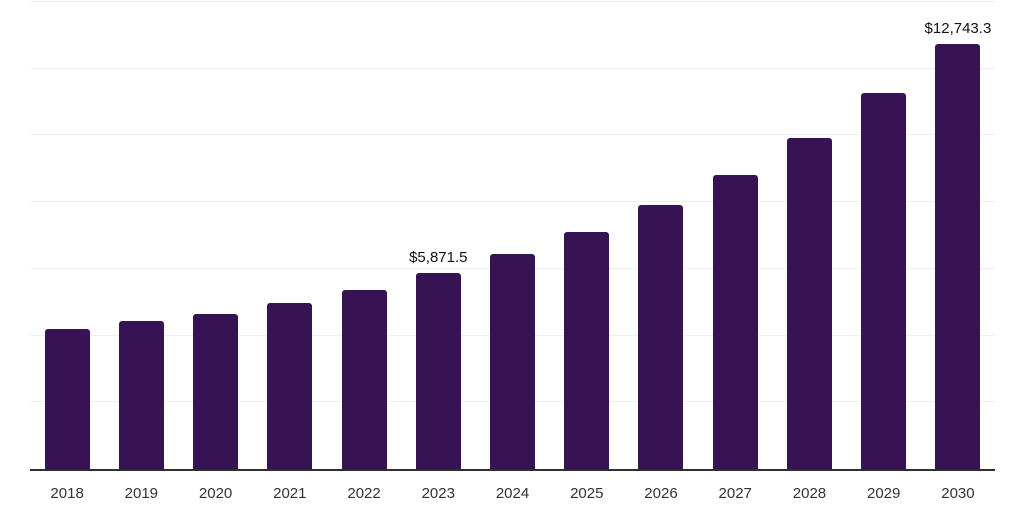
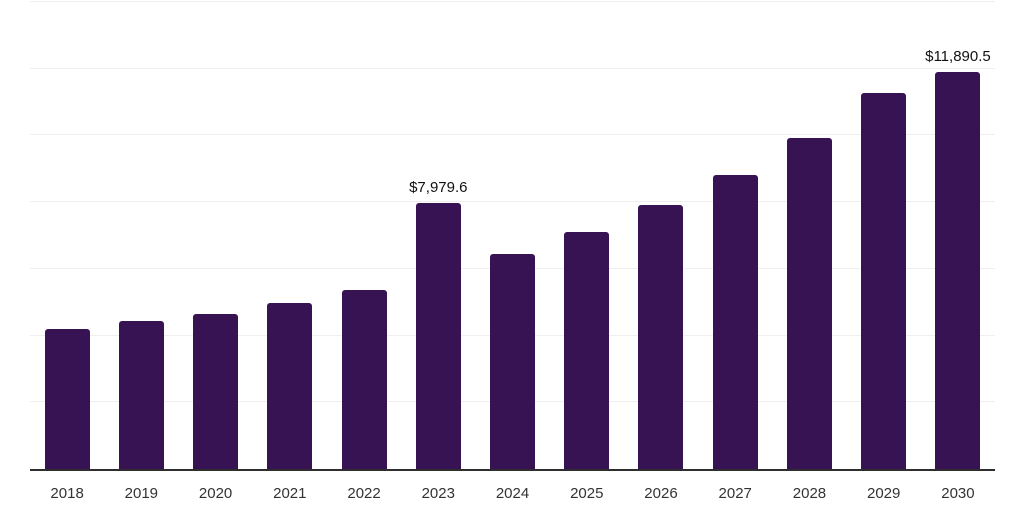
2023: $5,871.5 -> $7,979.6
2030: $12,743.3 -> $11,890.5
